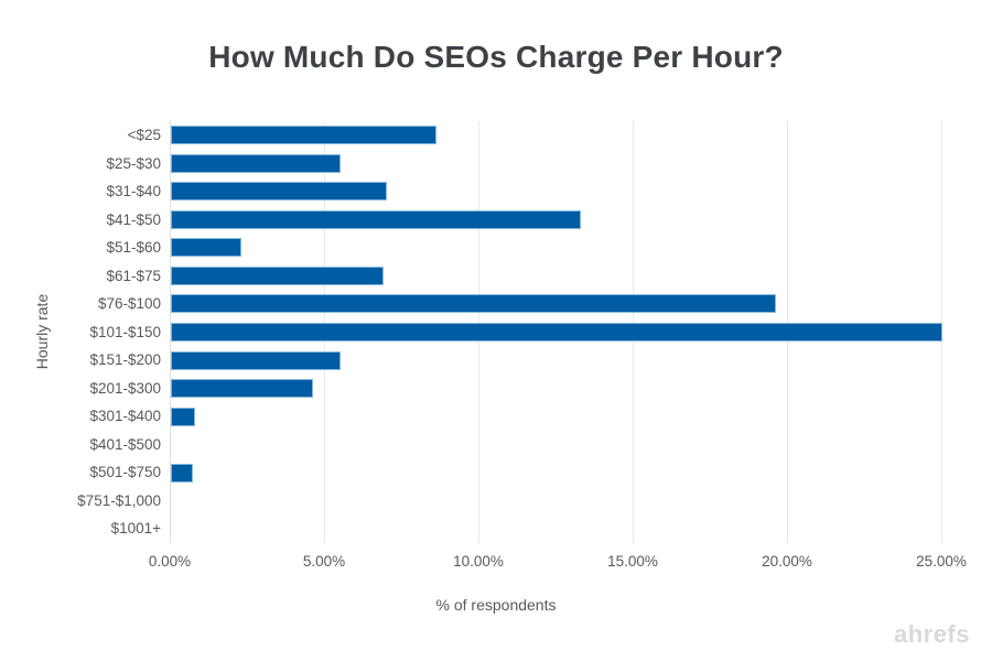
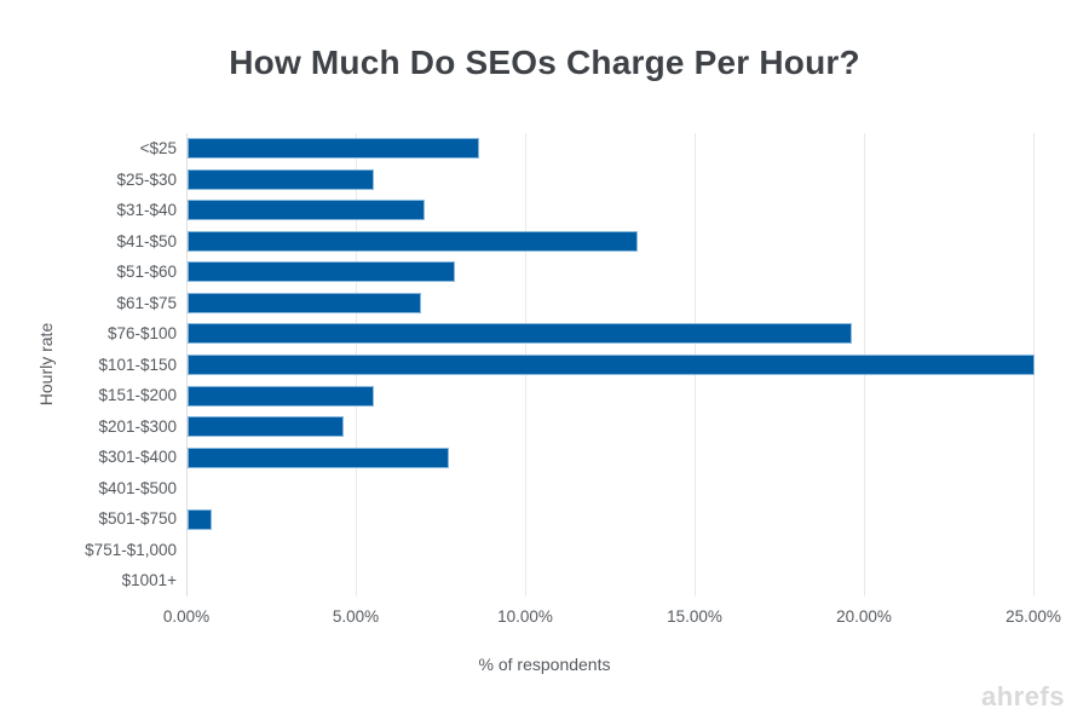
$51-$60: 2.3% -> 7.9%
$301-$400: 0.8% -> 7.7%
